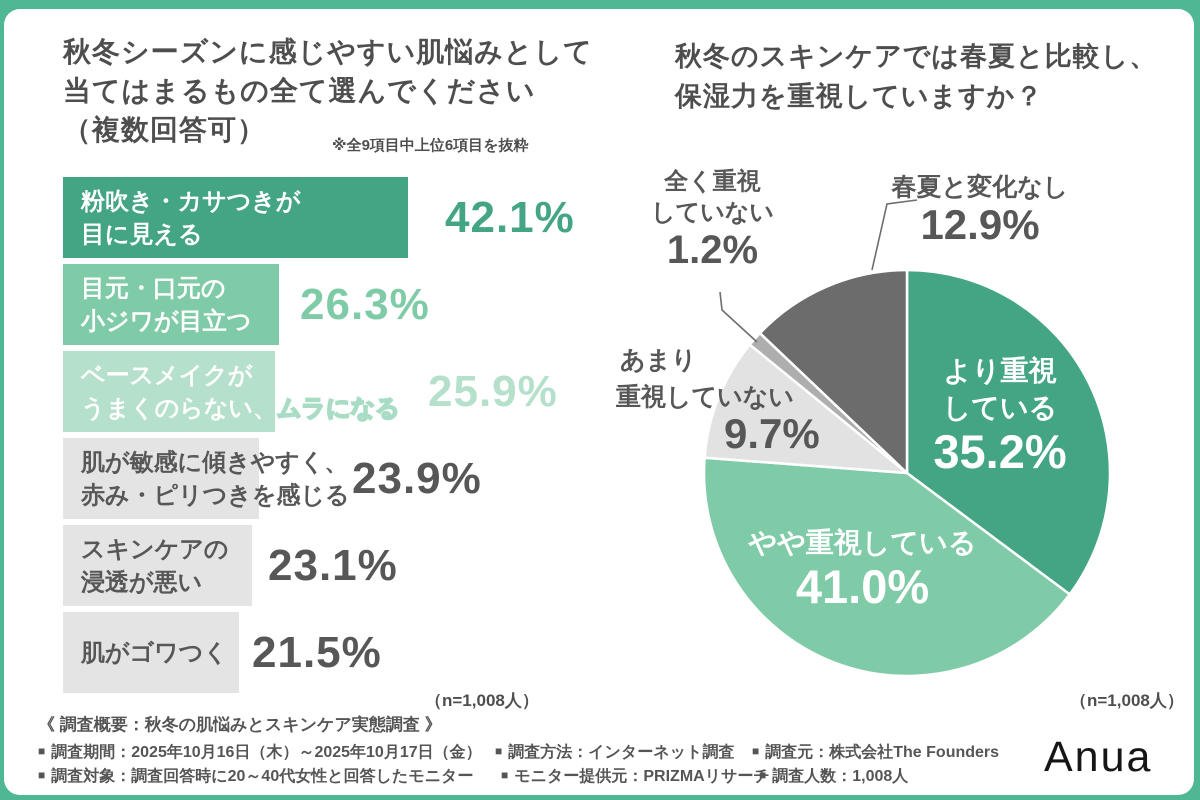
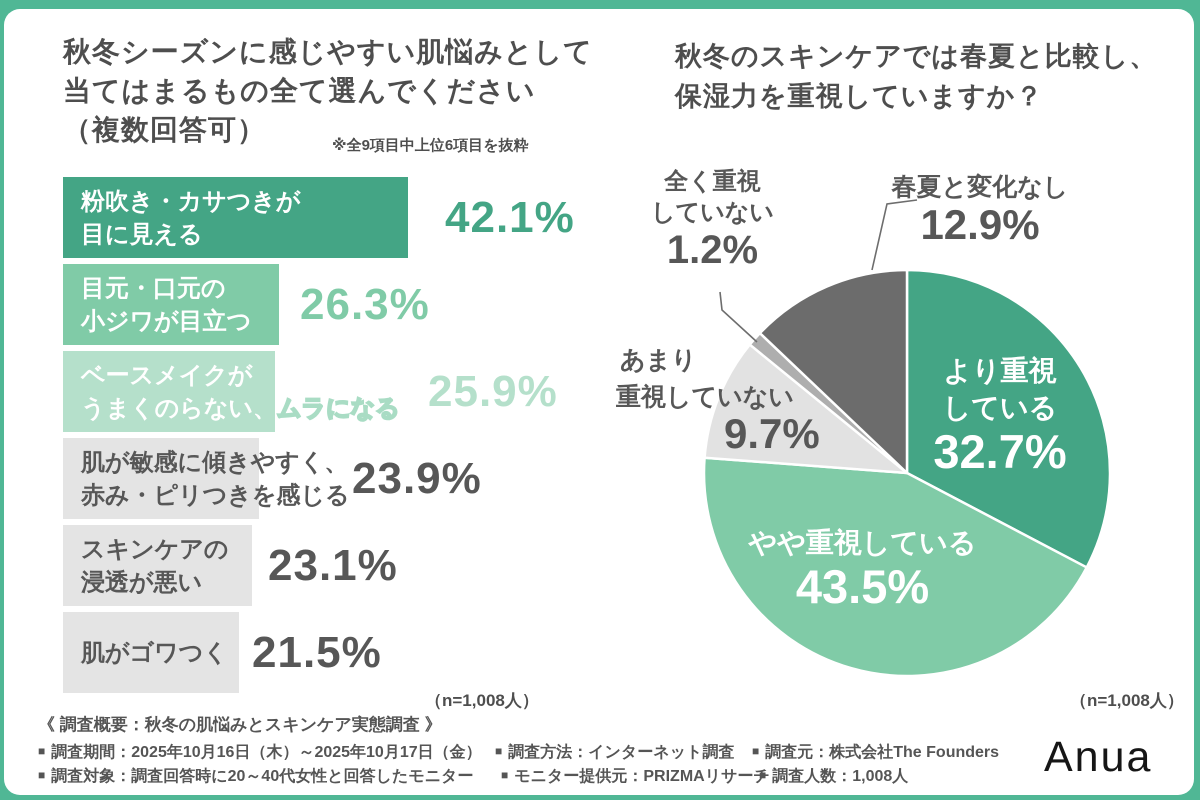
秋冬のスキンケアでは春夏と比較し、保湿力を重視していますか？/より重視している: 35.2% -> 32.7%
秋冬のスキンケアでは春夏と比較し、保湿力を重視していますか？/やや重視している: 41.0% -> 43.5%
